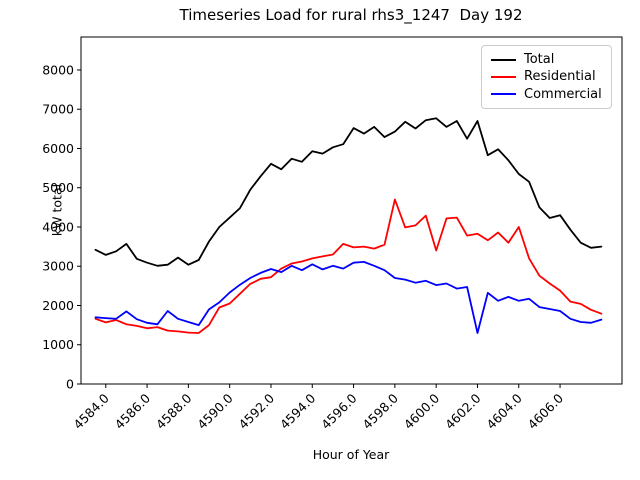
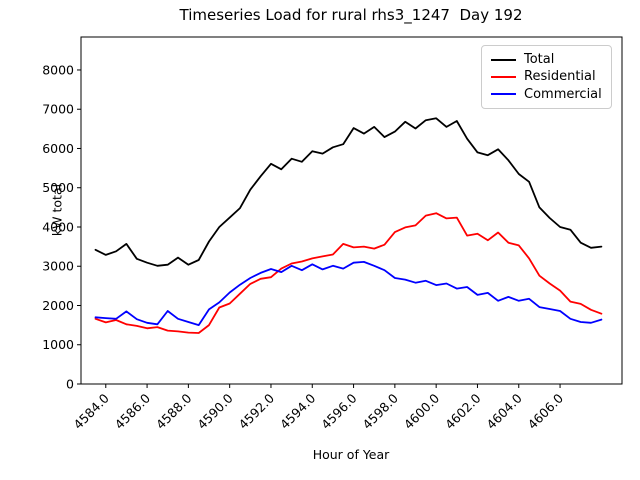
Residential/4598.0: 4700 -> 3900
Residential/4600.0: 3400 -> 4400
Total/4602.0: 6700 -> 5900
Commercial/4602.0: 1300 -> 2300
Residential/4604.0: 4000 -> 3500
Total/4606.0: 4300 -> 4000
